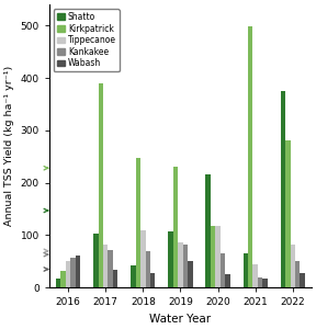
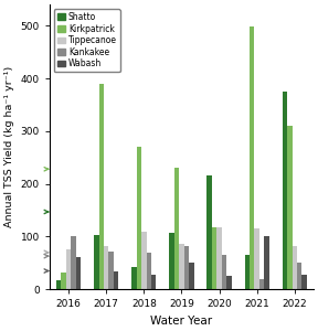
Tippecanoe/2016: 50 -> 75
Kankakee/2016: 58 -> 100
Kirkpatrick/2018: 248 -> 270
Tippecanoe/2021: 45 -> 115
Wabash/2021: 17 -> 100
Kirkpatrick/2022: 280 -> 310
